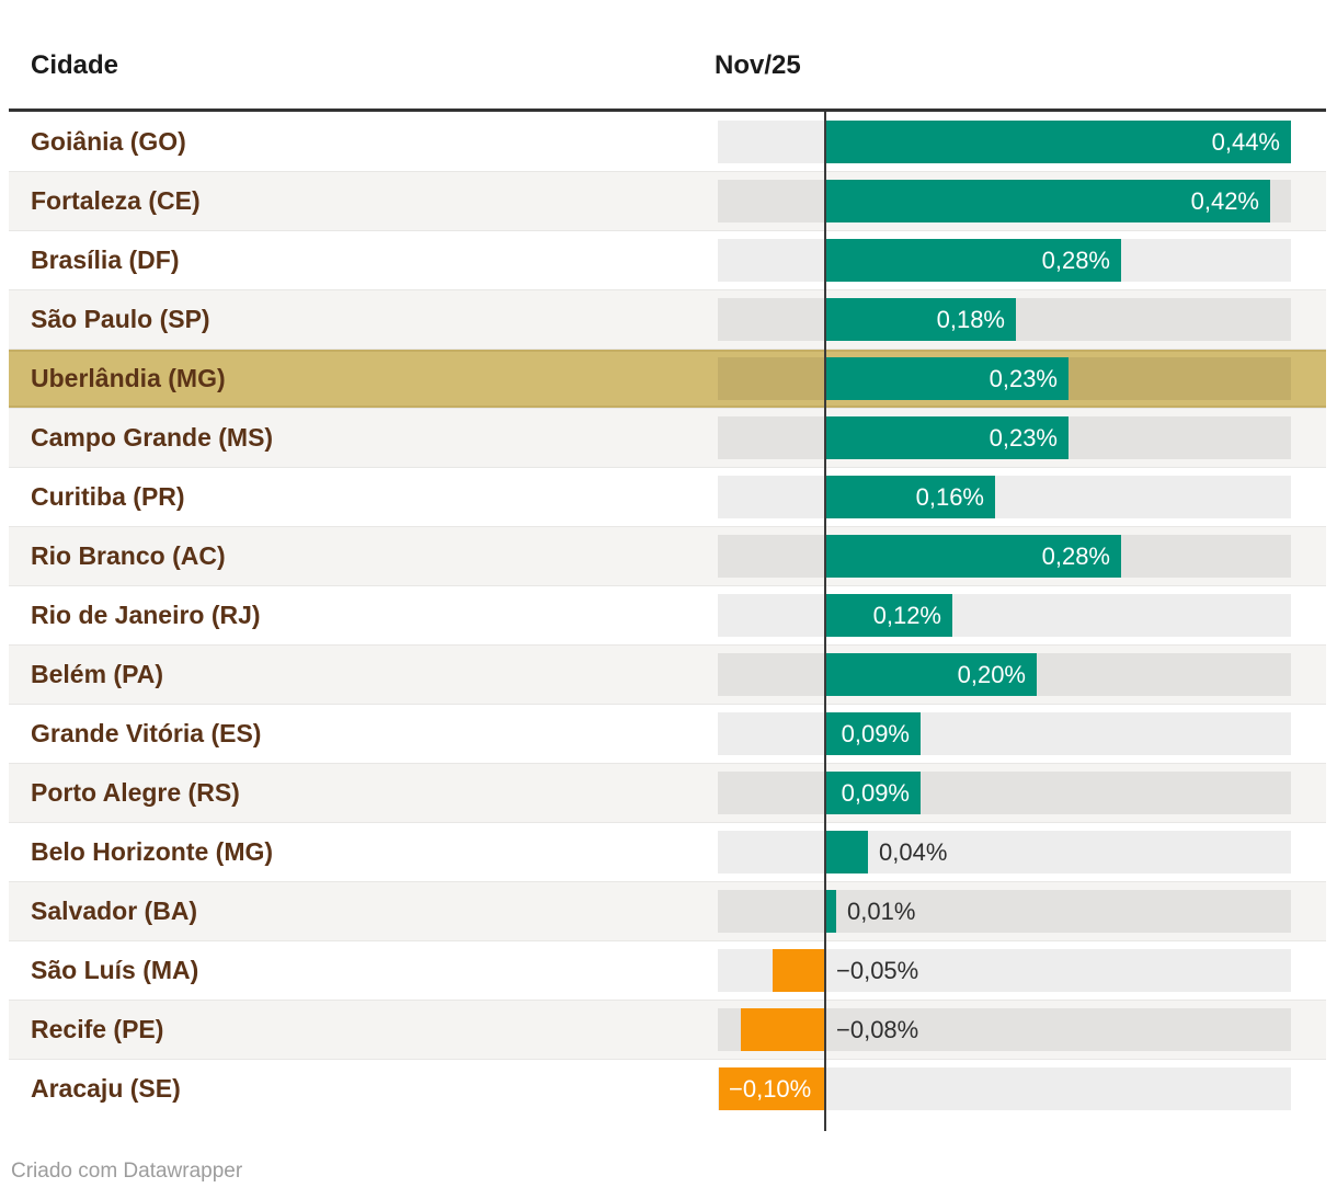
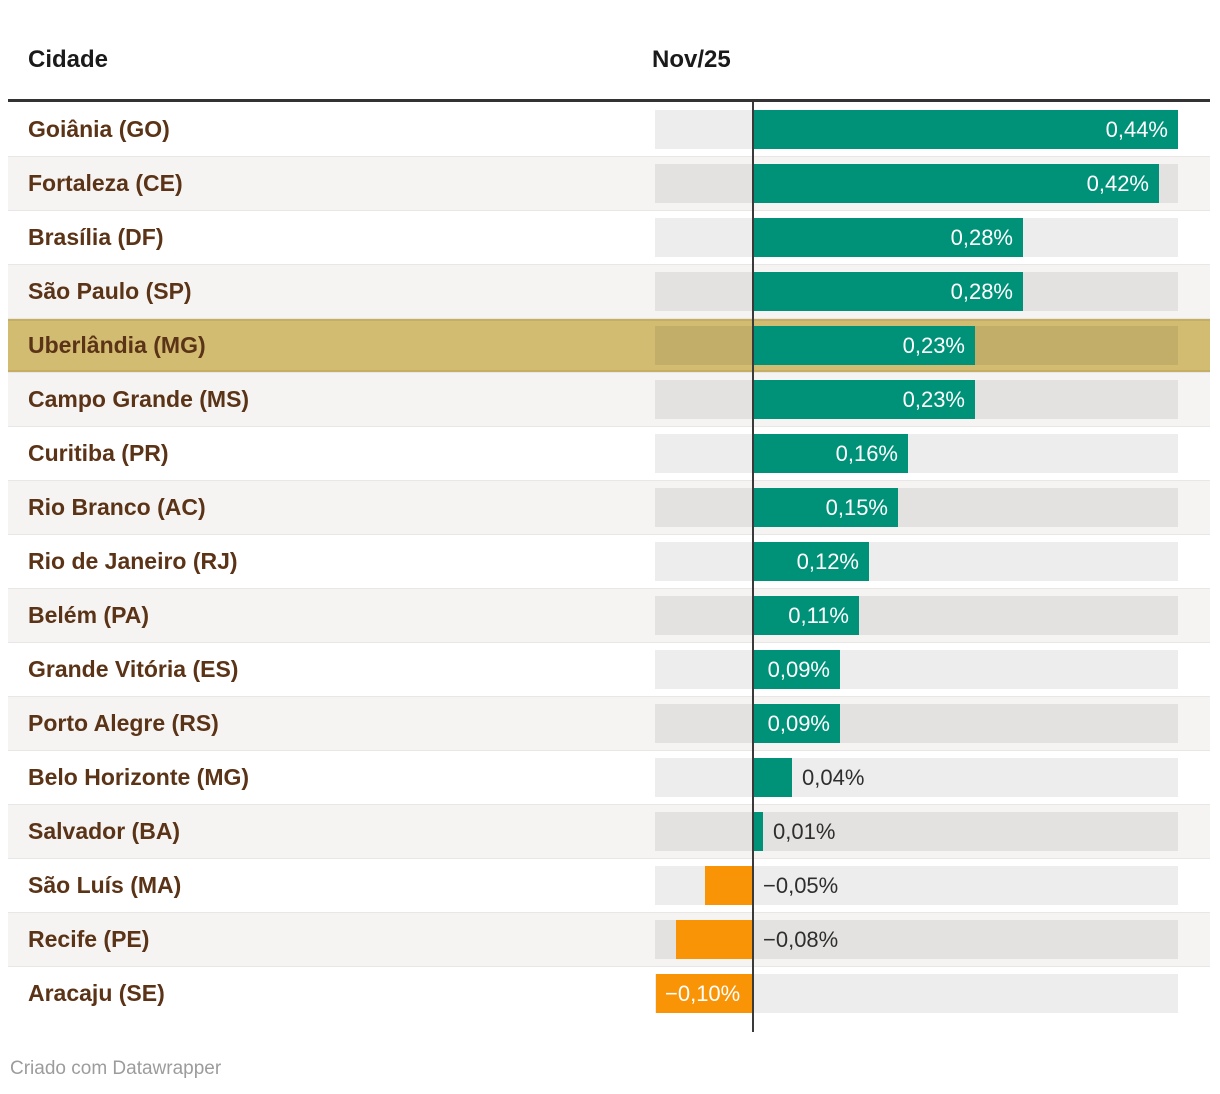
São Paulo (SP): 0,18% -> 0,28%
Rio Branco (AC): 0,28% -> 0,15%
Belém (PA): 0,20% -> 0,11%
